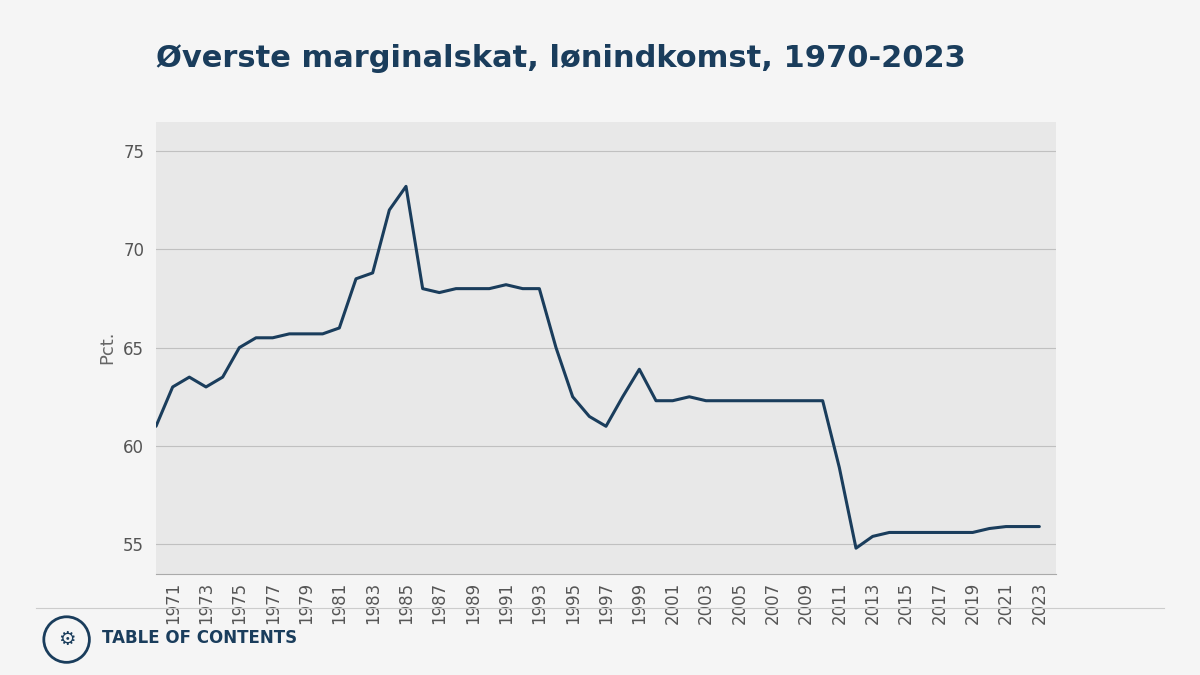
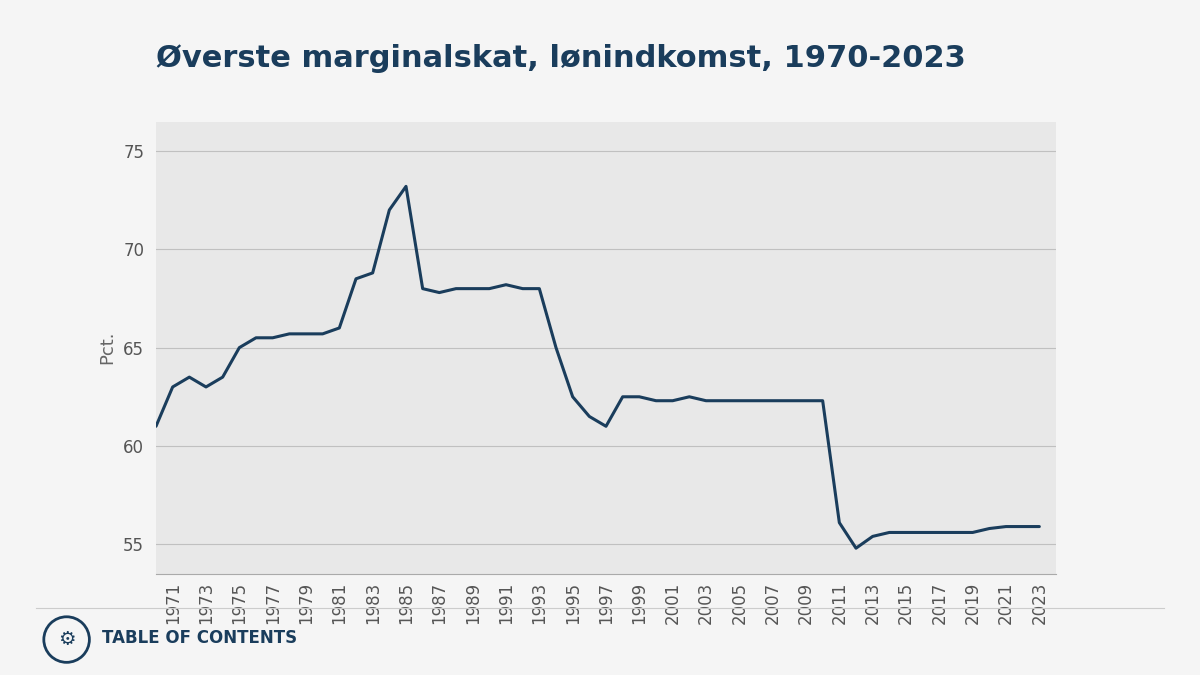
1999: 63.9 -> 62.5
2011: 58.9 -> 56.1
